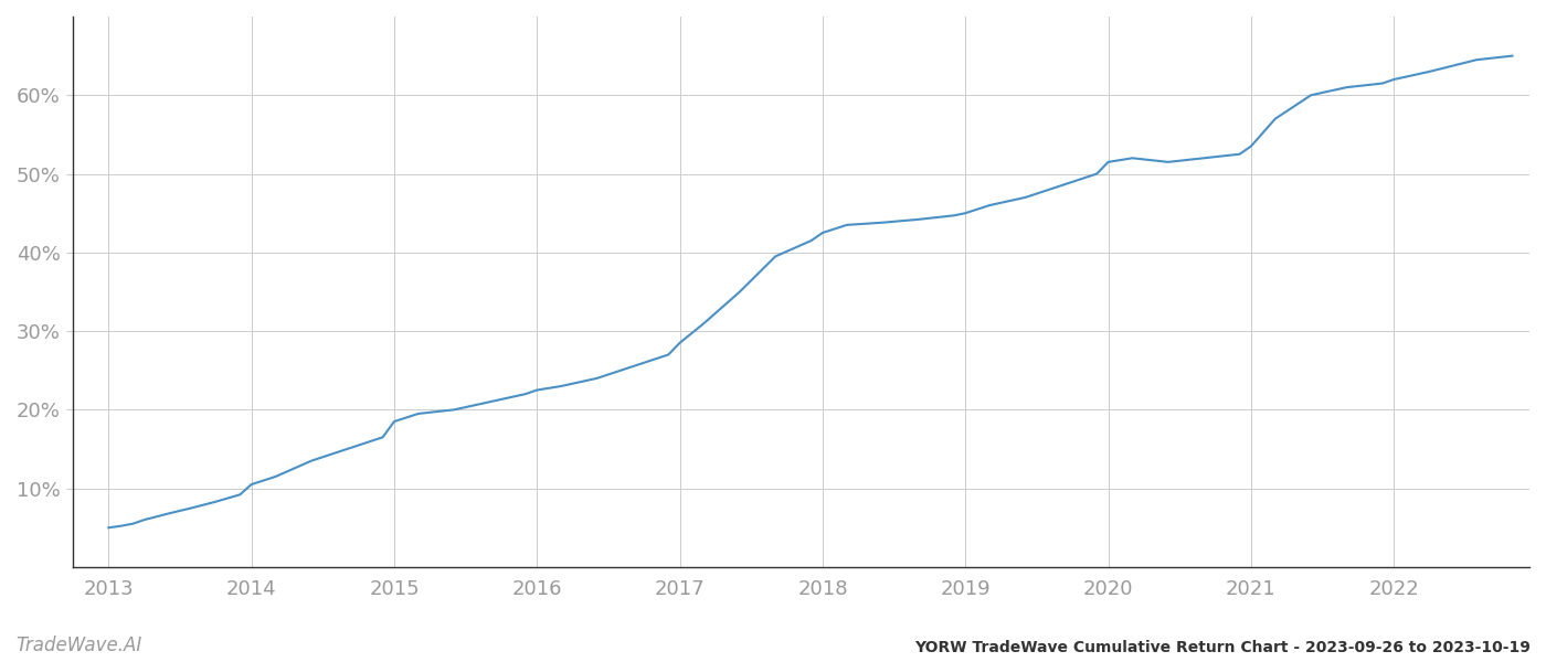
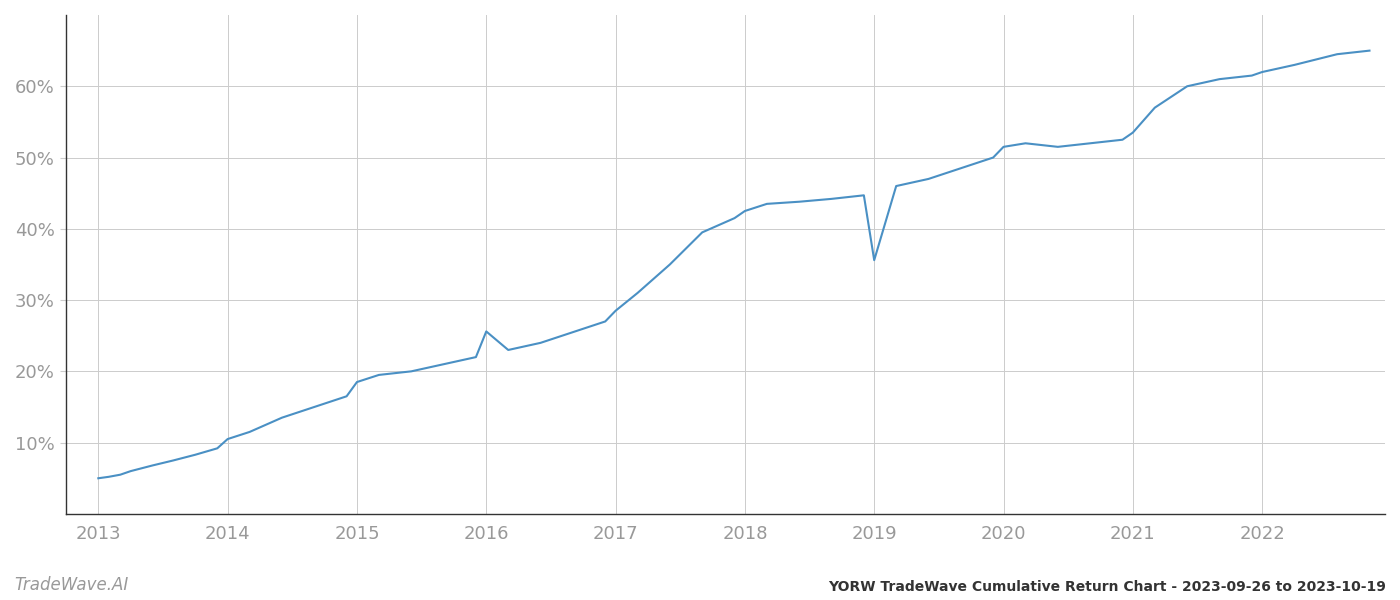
2016: 22.5% -> 25.6%
2019: 45.0% -> 35.6%
